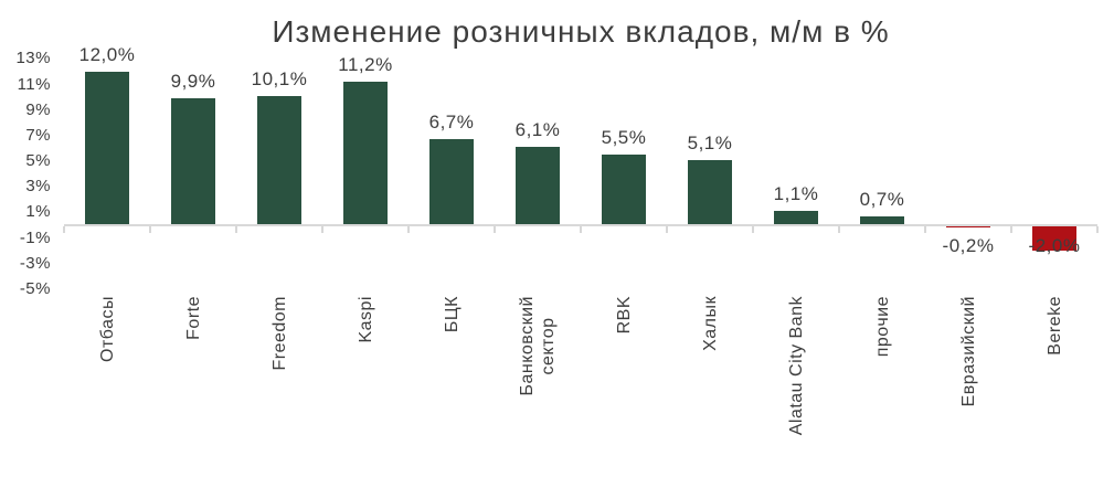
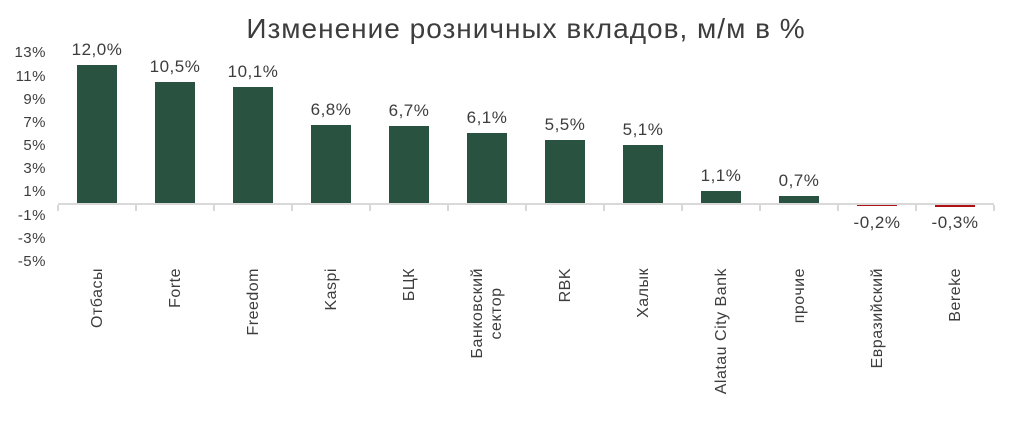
Forte: 9,9% -> 10,5%
Kaspi: 11,2% -> 6,8%
Bereke: -2,0% -> -0,3%
